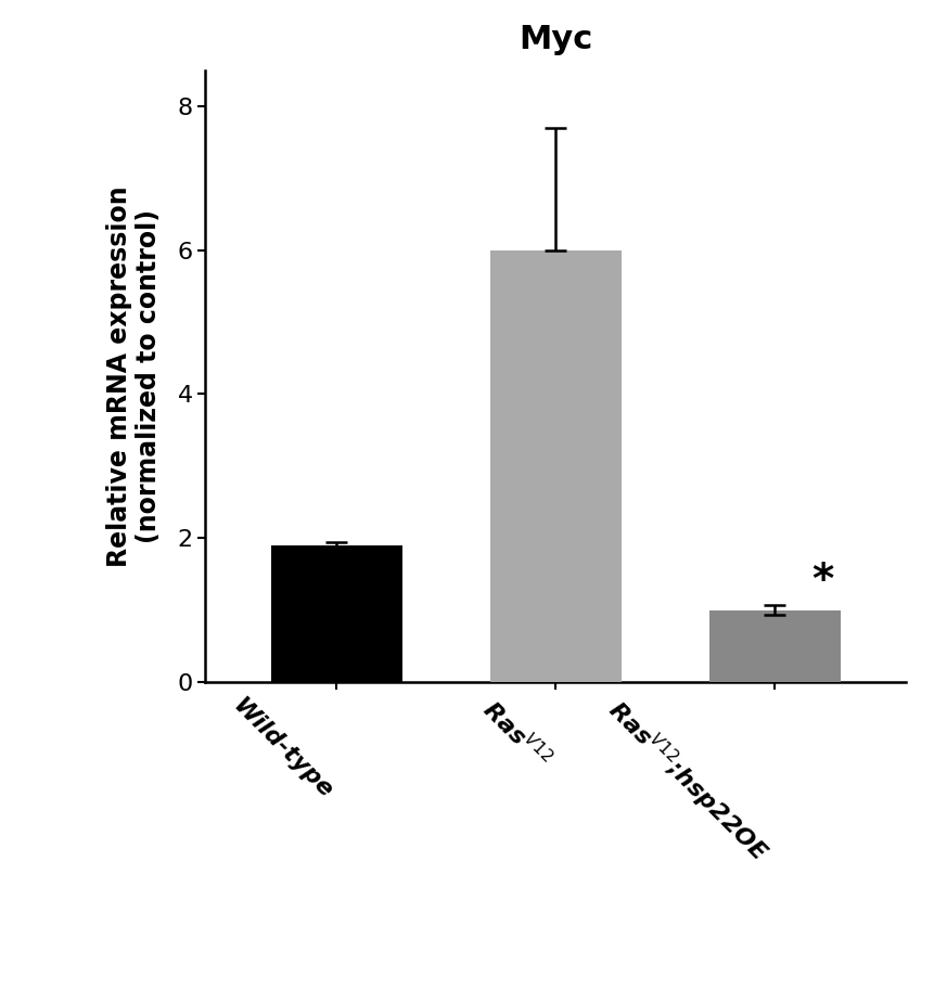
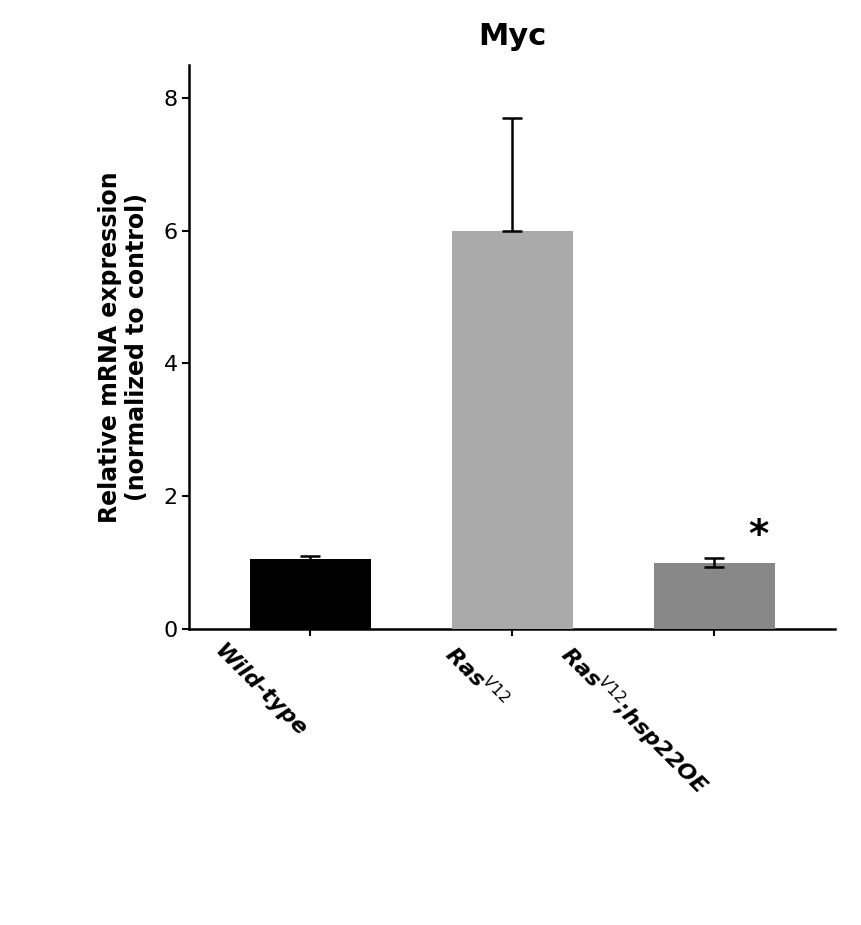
Wild-type: 1.90 -> 1.05
